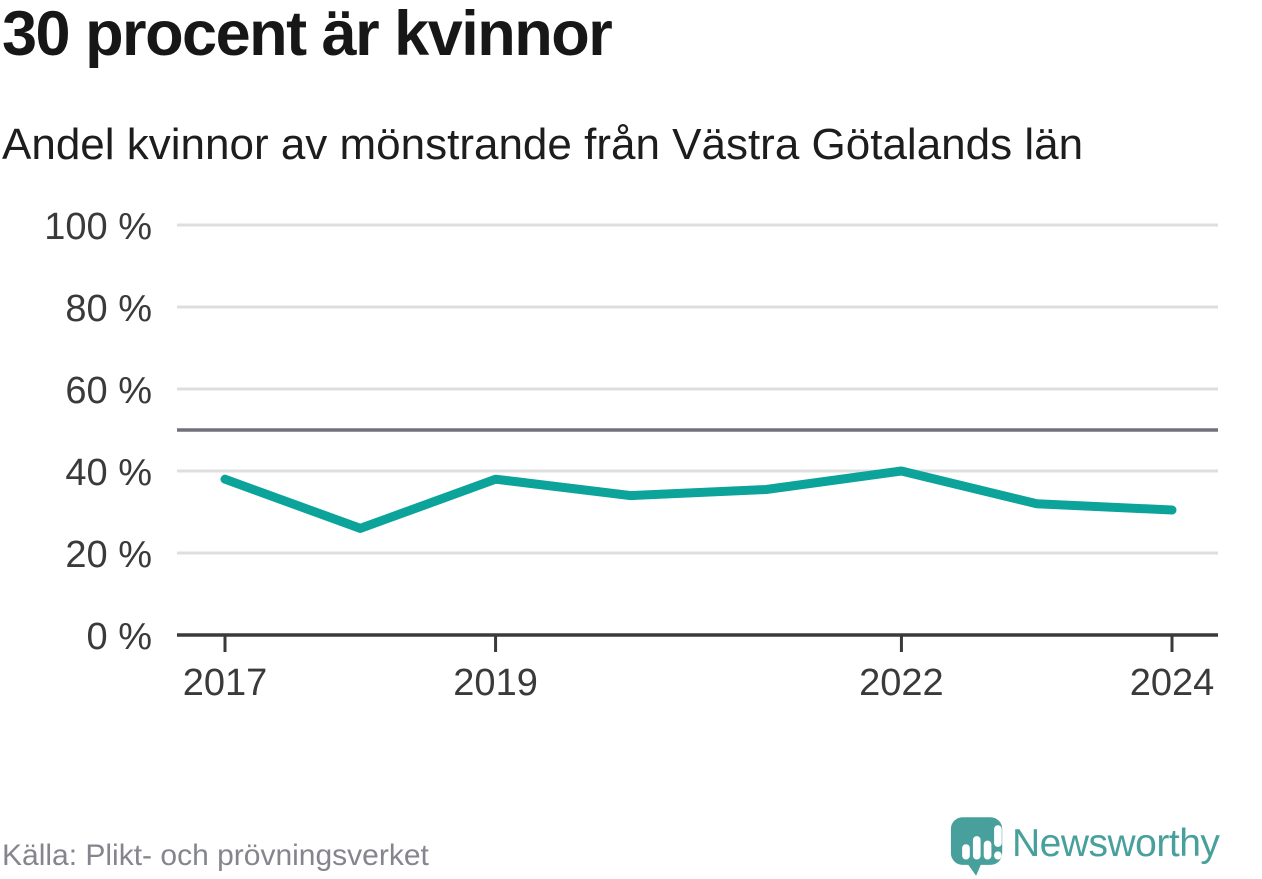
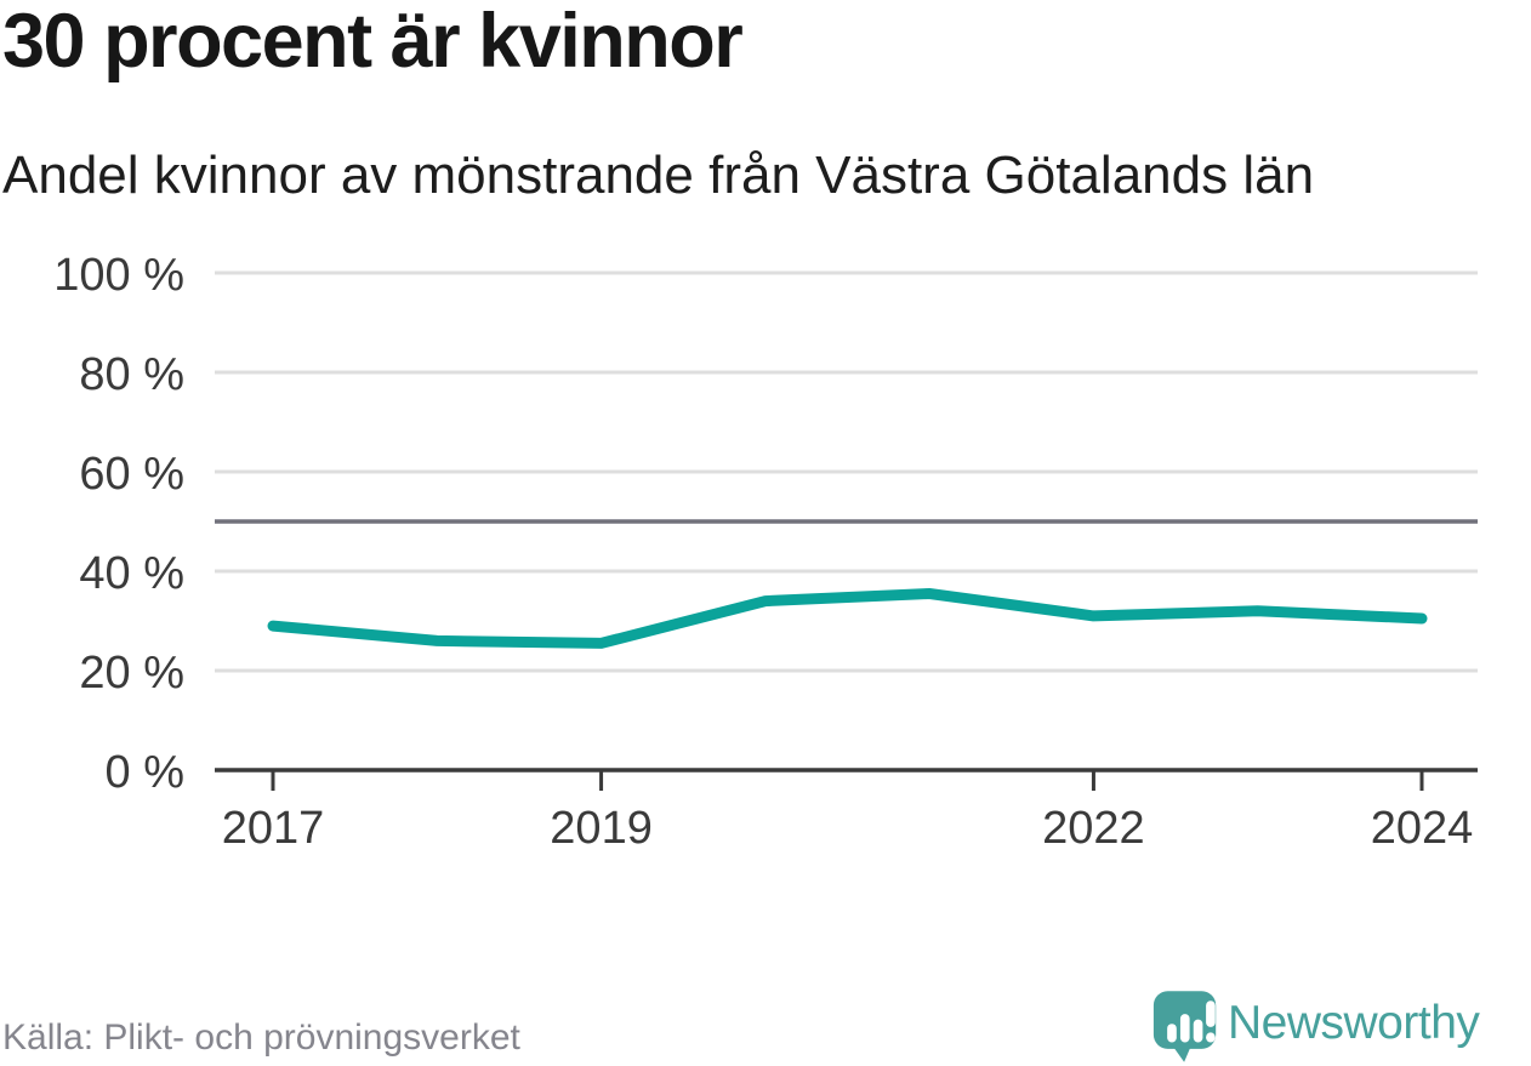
2017: 38% -> 29%
2019: 38% -> 26%
2022: 40% -> 31%
